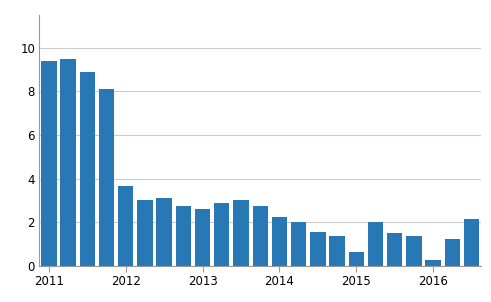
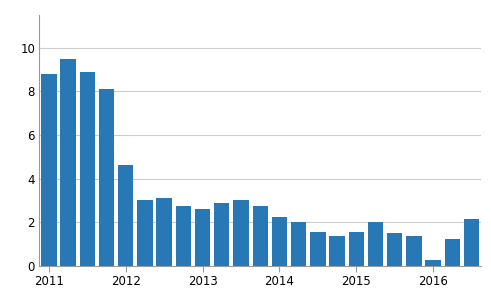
2011: 9.40 -> 8.80
2012: 3.65 -> 4.60
2015: 0.65 -> 1.55
